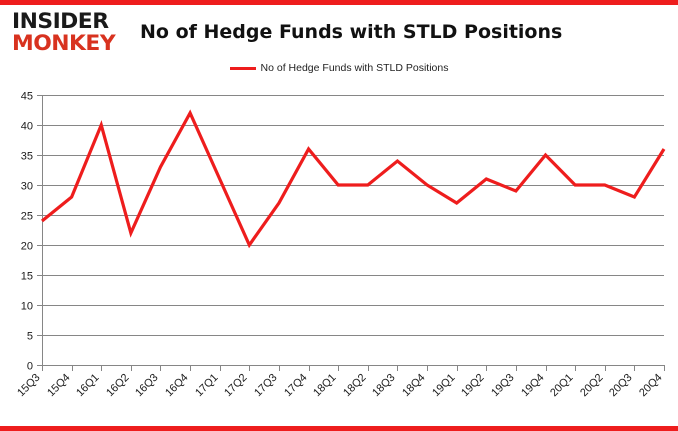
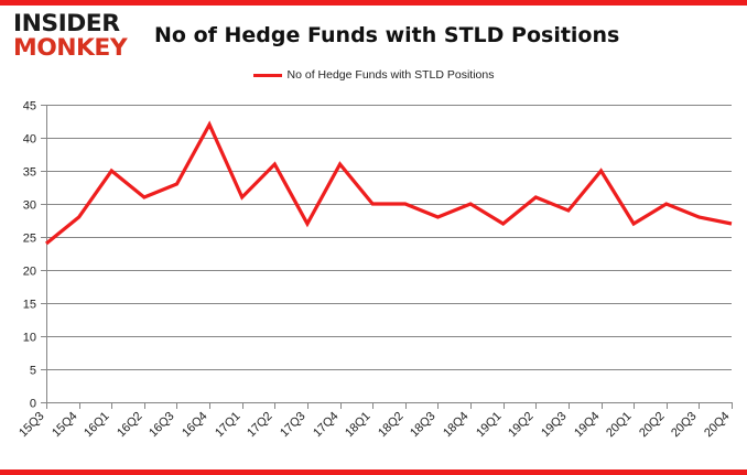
16Q1: 40 -> 35
16Q2: 22 -> 31
17Q2: 20 -> 36
18Q3: 34 -> 28
20Q1: 30 -> 27
20Q4: 36 -> 27
